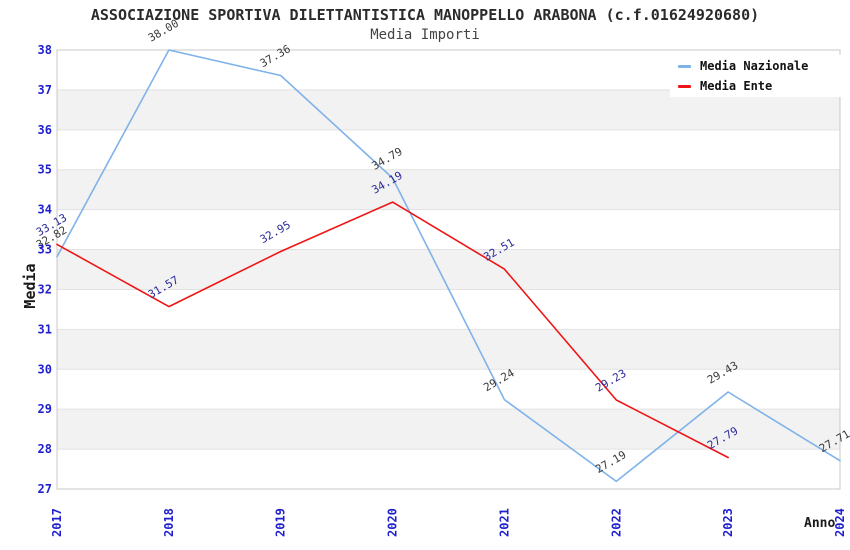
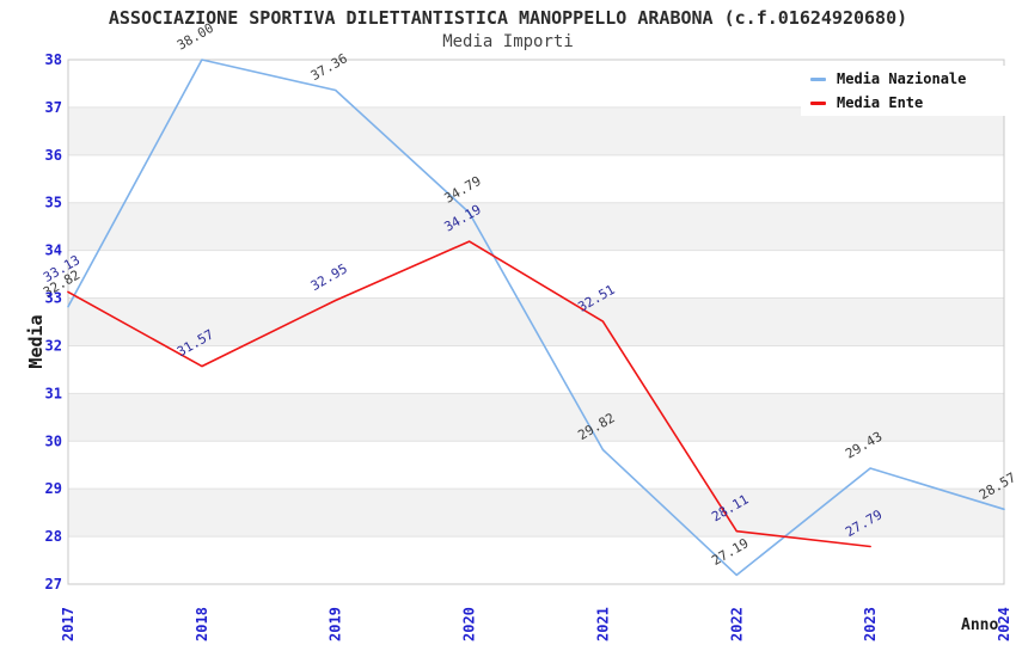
Media Nazionale/2021: 29.24 -> 29.82
Media Ente/2022: 29.23 -> 28.11
Media Nazionale/2024: 27.71 -> 28.57
